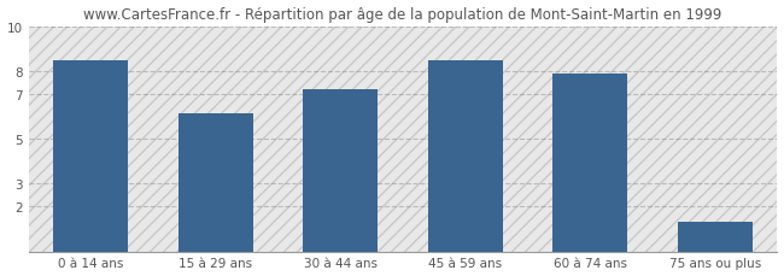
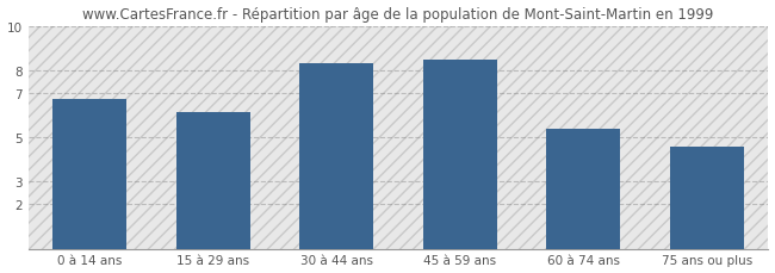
0 à 14 ans: 8.5 -> 6.7
30 à 44 ans: 7.2 -> 8.3
60 à 74 ans: 7.9 -> 5.4
75 ans ou plus: 1.3 -> 4.6
